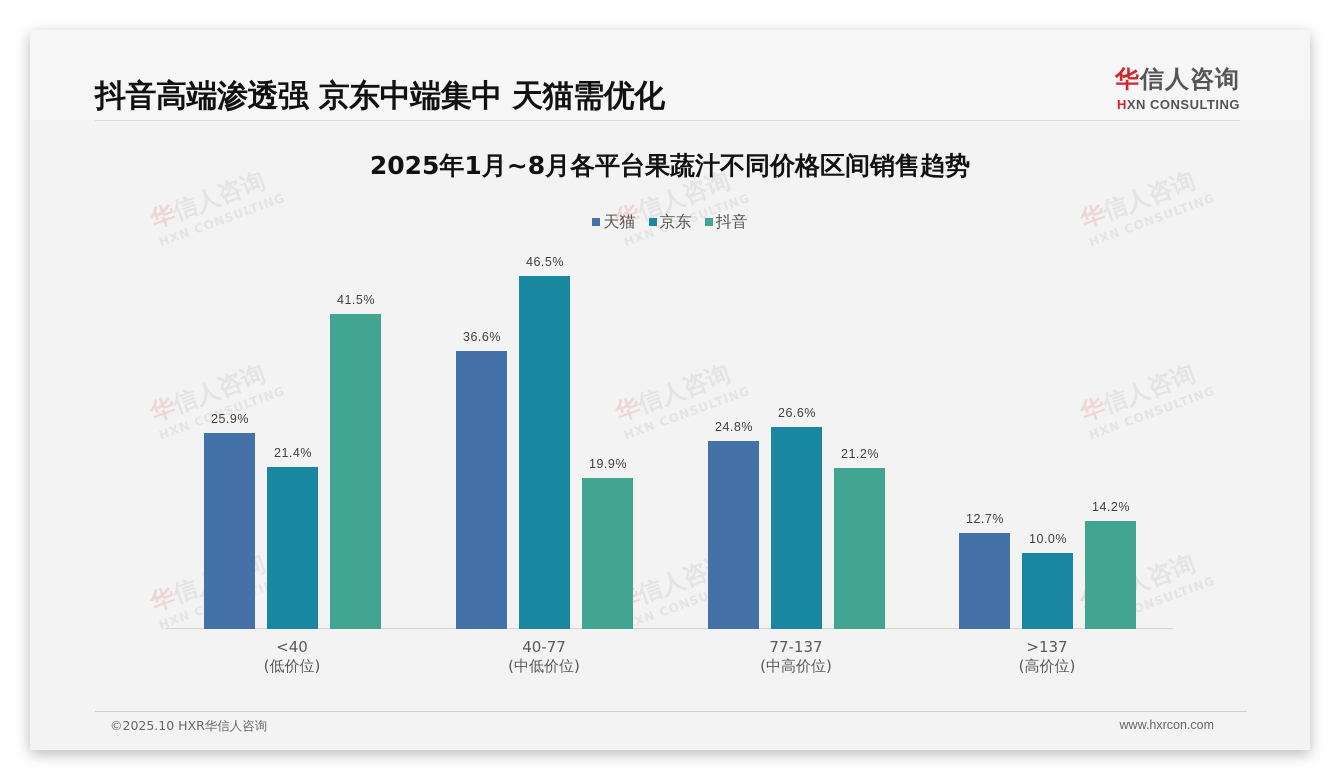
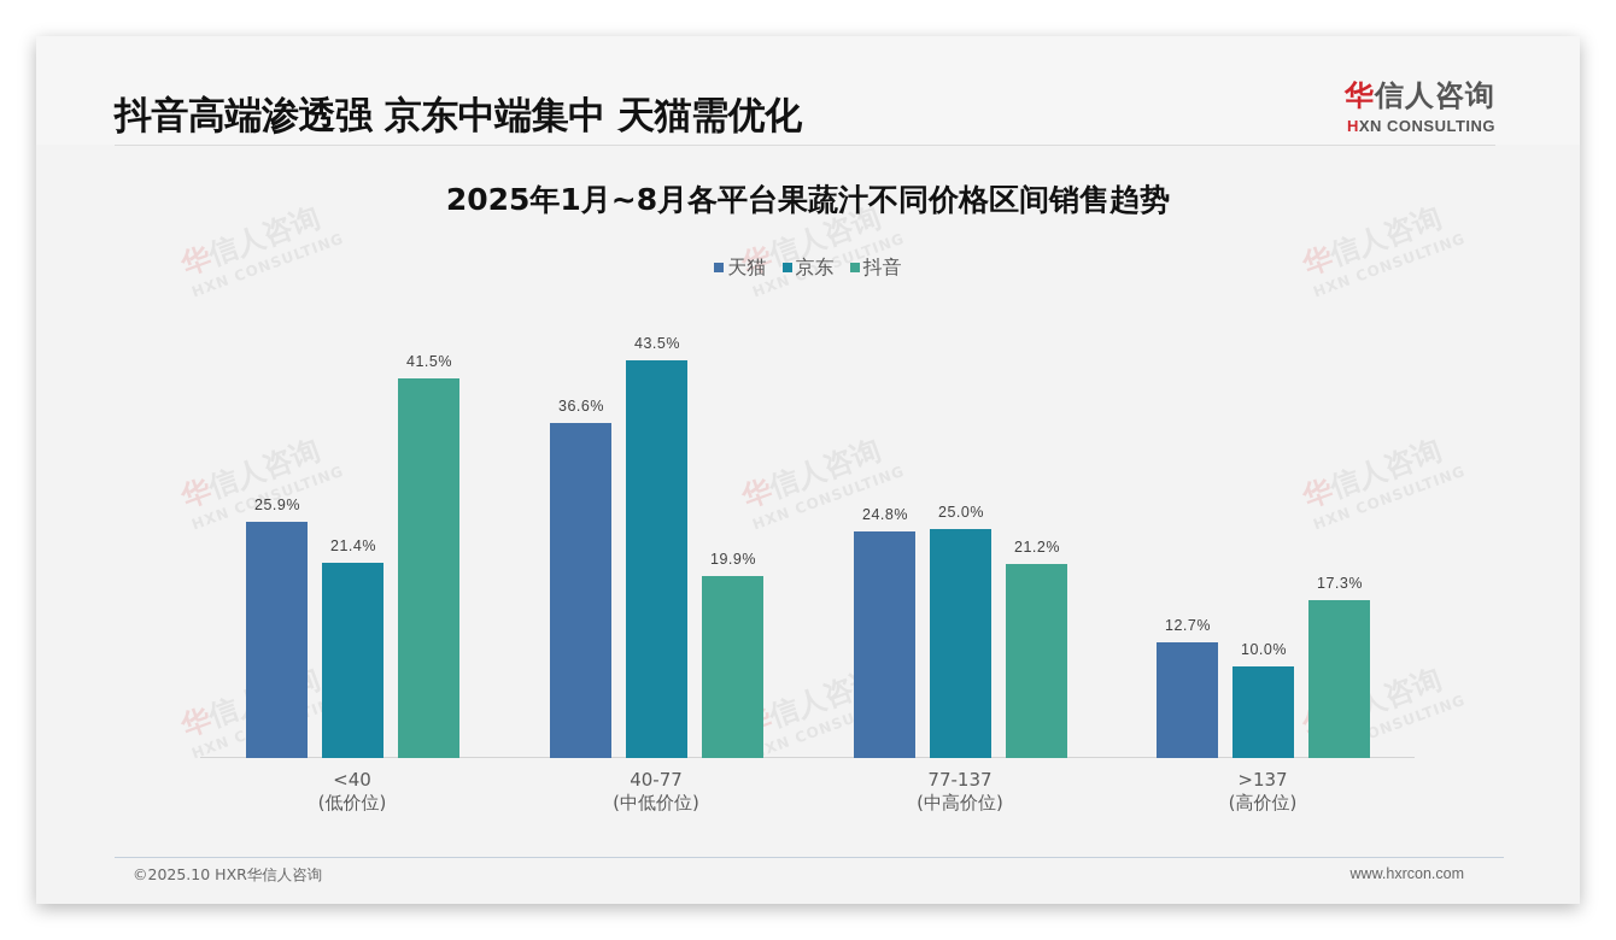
京东/40-77 (中低价位): 46.5% -> 43.5%
京东/77-137 (中高价位): 26.6% -> 25.0%
抖音/>137 (高价位): 14.2% -> 17.3%
